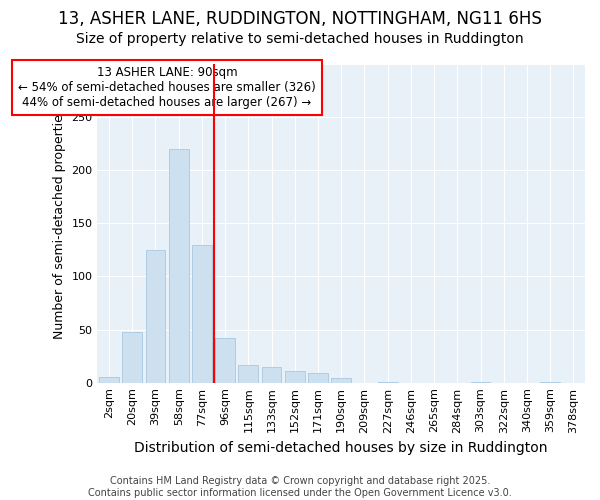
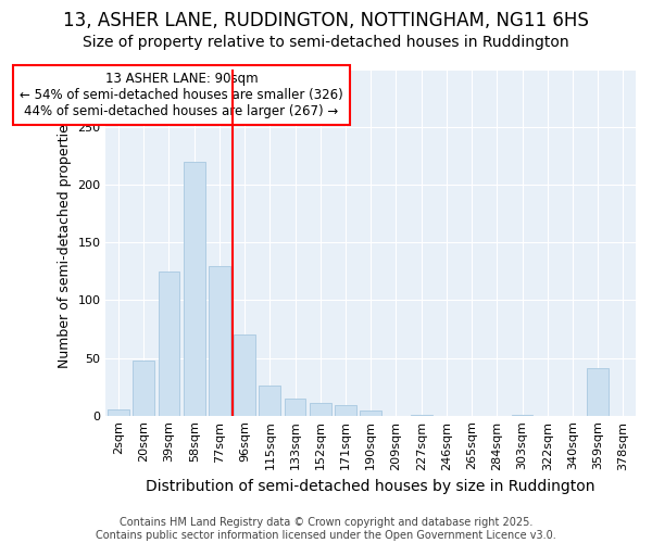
96sqm: 42 -> 70
115sqm: 17 -> 26
359sqm: 1 -> 41
